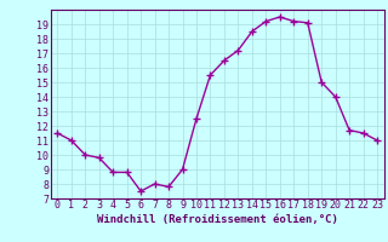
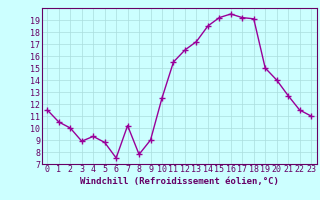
1: 11.0 -> 10.5
3: 9.8 -> 8.9
4: 8.8 -> 9.3
7: 8.0 -> 10.2
21: 11.7 -> 12.7
